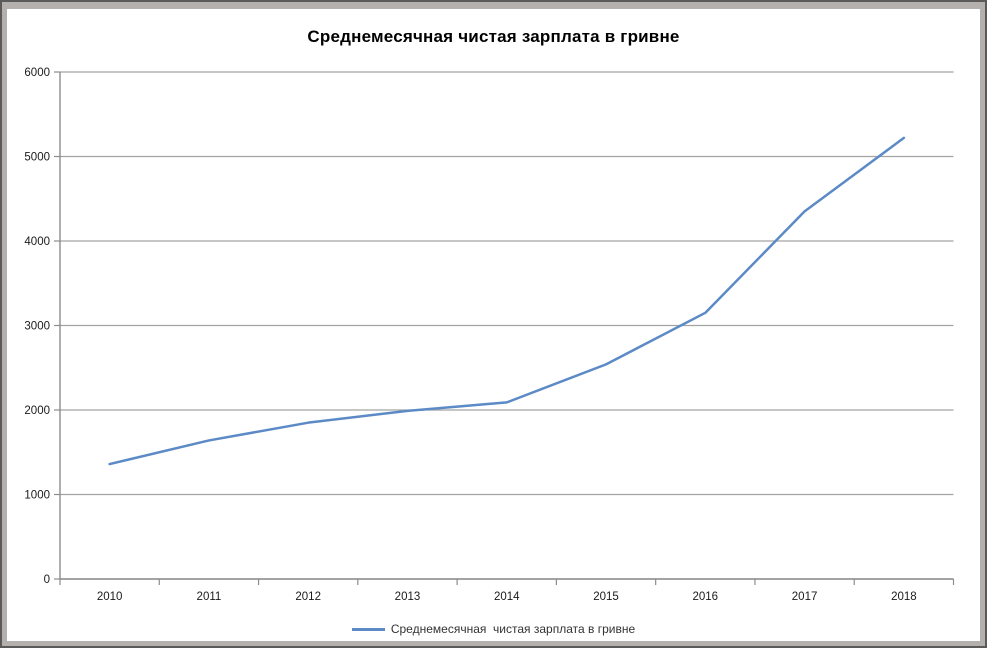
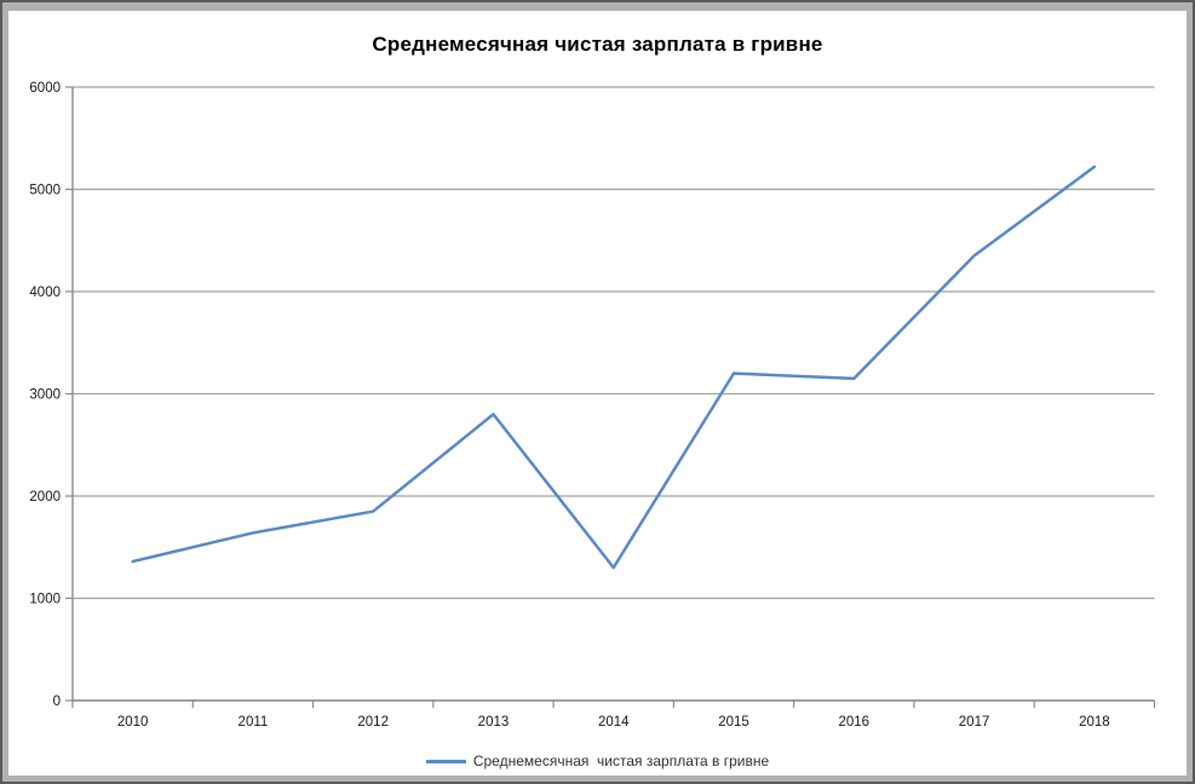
2013: 2000 -> 2800
2014: 2100 -> 1300
2015: 2500 -> 3200
